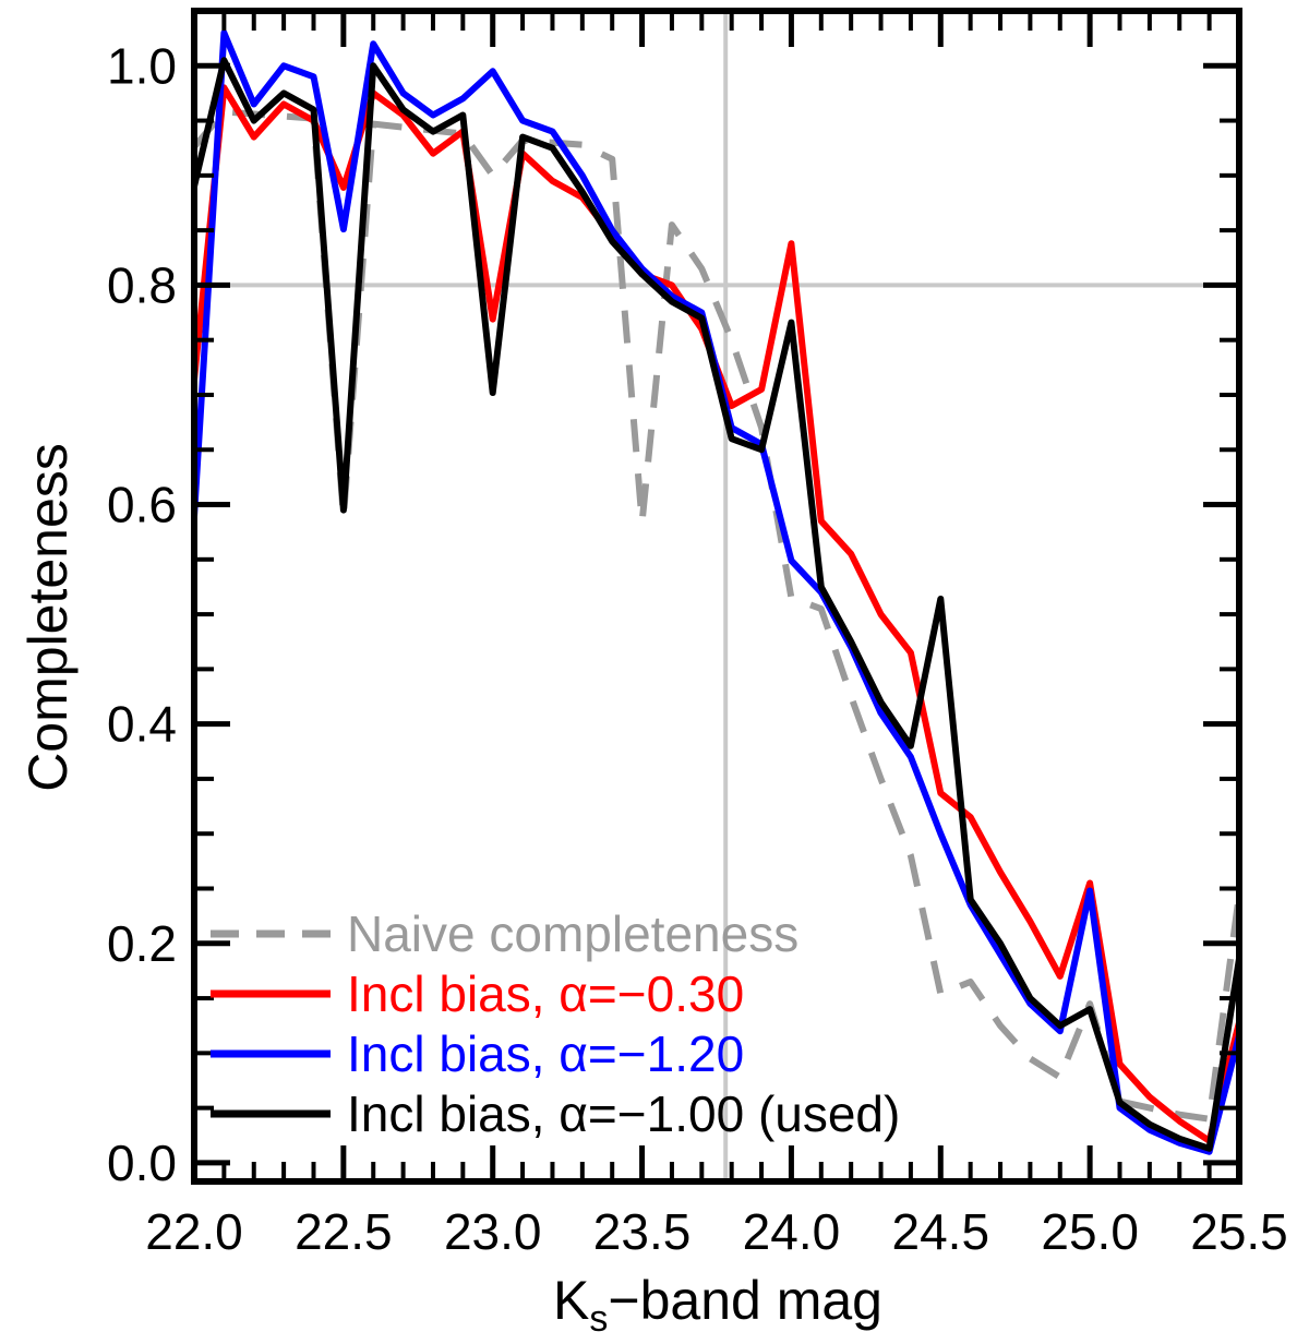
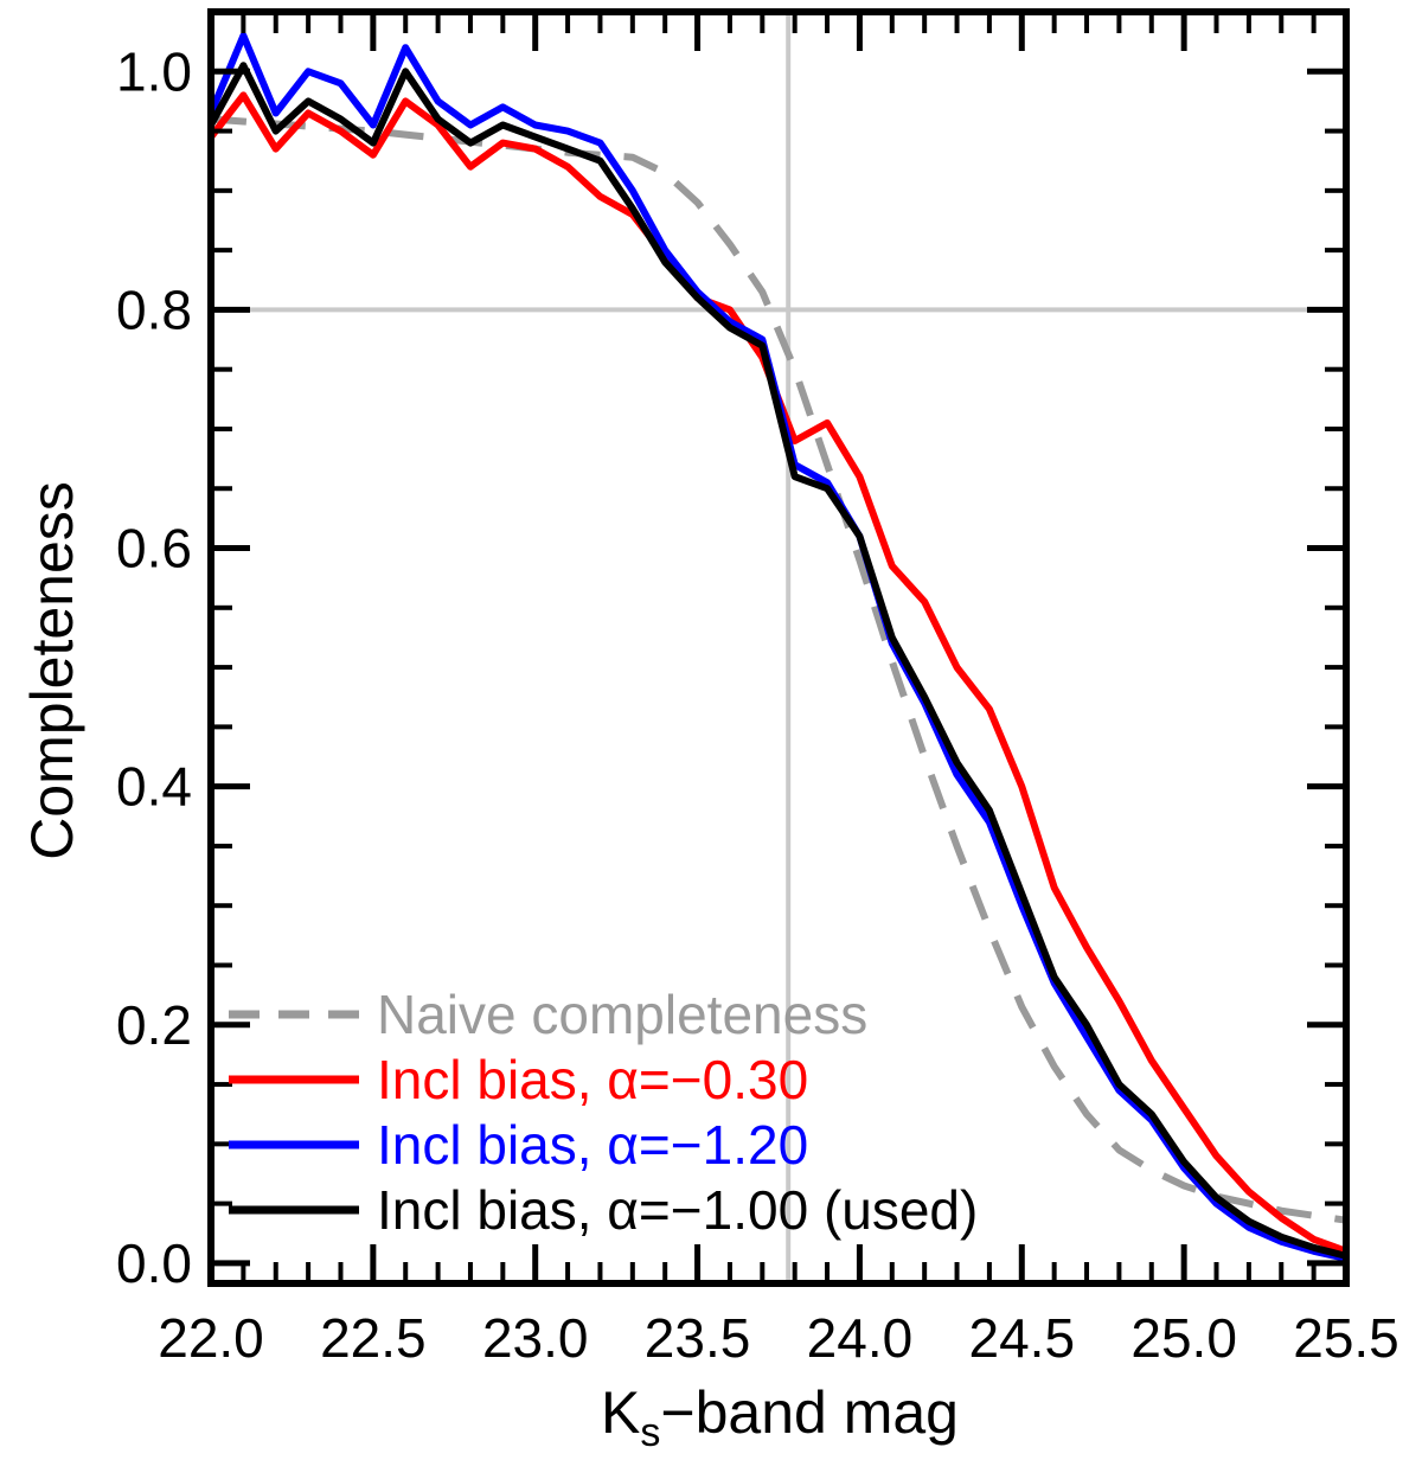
Naive completeness/22.0: 0.926 -> 0.960
Incl bias, α=−0.30/22.0: 0.714 -> 0.945
Incl bias, α=−1.20/22.0: 0.589 -> 0.965
Incl bias, α=−1.00 (used)/22.0: 0.890 -> 0.955
Naive completeness/22.5: 0.588 -> 0.950
Incl bias, α=−0.30/22.5: 0.889 -> 0.930
Incl bias, α=−1.20/22.5: 0.851 -> 0.955
Incl bias, α=−1.00 (used)/22.5: 0.595 -> 0.940
Naive completeness/23.0: 0.900 -> 0.935
Incl bias, α=−0.30/23.0: 0.769 -> 0.935
Incl bias, α=−1.20/23.0: 0.995 -> 0.955
Incl bias, α=−1.00 (used)/23.0: 0.702 -> 0.945
Naive completeness/23.5: 0.584 -> 0.890
Naive completeness/24.0: 0.515 -> 0.590
Incl bias, α=−0.30/24.0: 0.838 -> 0.660
Incl bias, α=−1.20/24.0: 0.549 -> 0.610
Incl bias, α=−1.00 (used)/24.0: 0.766 -> 0.610
Naive completeness/24.5: 0.154 -> 0.215
Incl bias, α=−0.30/24.5: 0.337 -> 0.400
Incl bias, α=−1.00 (used)/24.5: 0.514 -> 0.310
Naive completeness/25.0: 0.145 -> 0.065
Incl bias, α=−0.30/25.0: 0.255 -> 0.130
Incl bias, α=−1.20/25.0: 0.248 -> 0.080
Incl bias, α=−1.00 (used)/25.0: 0.140 -> 0.085
Naive completeness/25.5: 0.245 -> 0.036
Incl bias, α=−0.30/25.5: 0.128 -> 0.010
Incl bias, α=−1.20/25.5: 0.116 -> 0.004
Incl bias, α=−1.00 (used)/25.5: 0.186 -> 0.006
